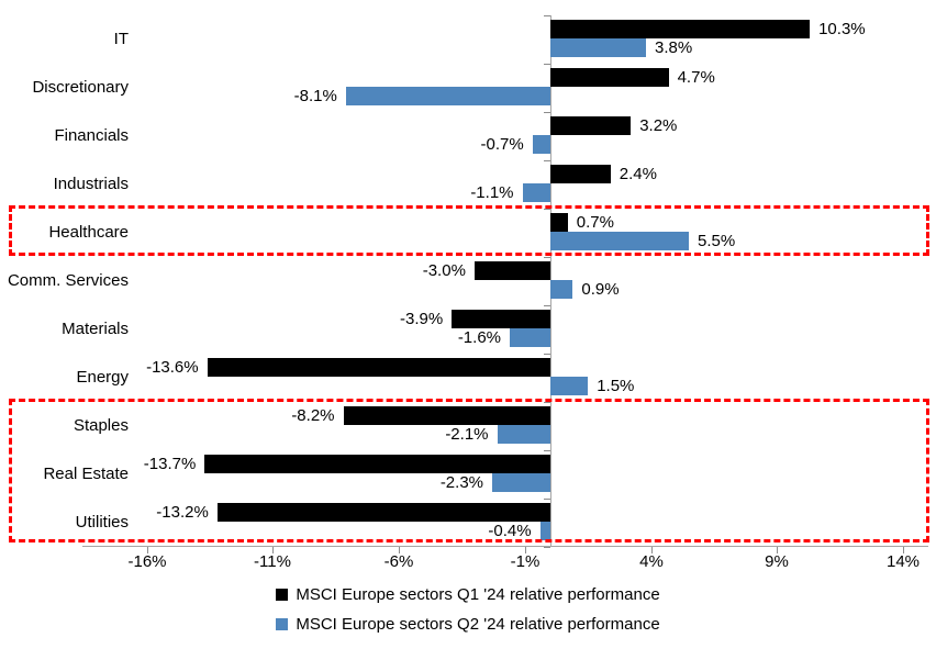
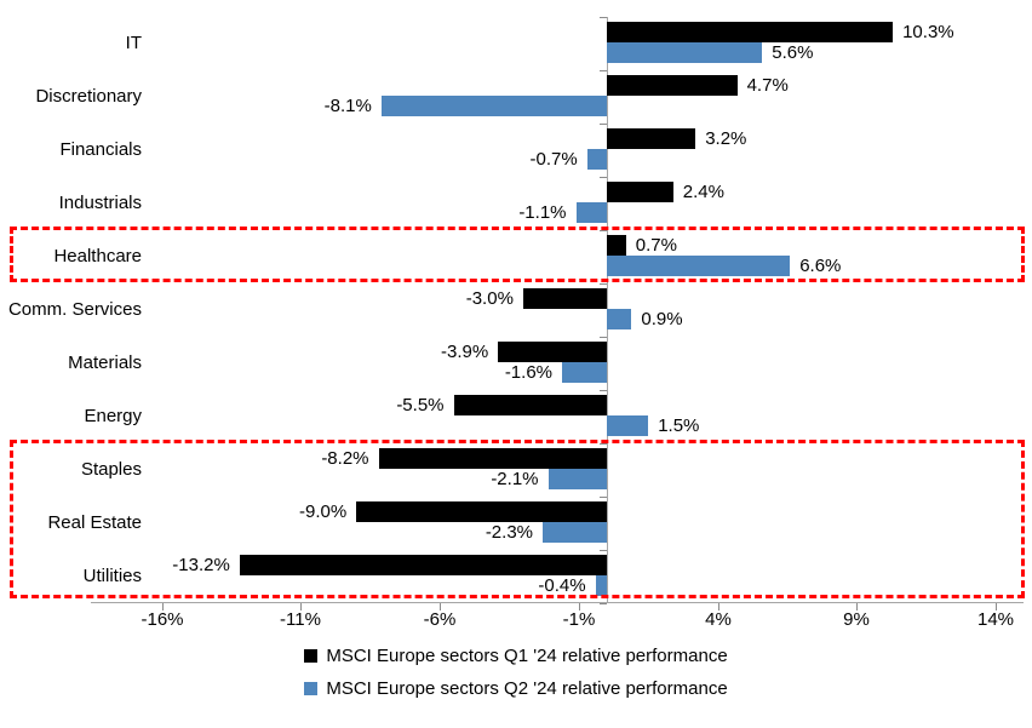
MSCI Europe sectors Q2 '24 relative performance/IT: 3.8% -> 5.6%
MSCI Europe sectors Q2 '24 relative performance/Healthcare: 5.5% -> 6.6%
MSCI Europe sectors Q1 '24 relative performance/Energy: -13.6% -> -5.5%
MSCI Europe sectors Q1 '24 relative performance/Real Estate: -13.7% -> -9.0%
